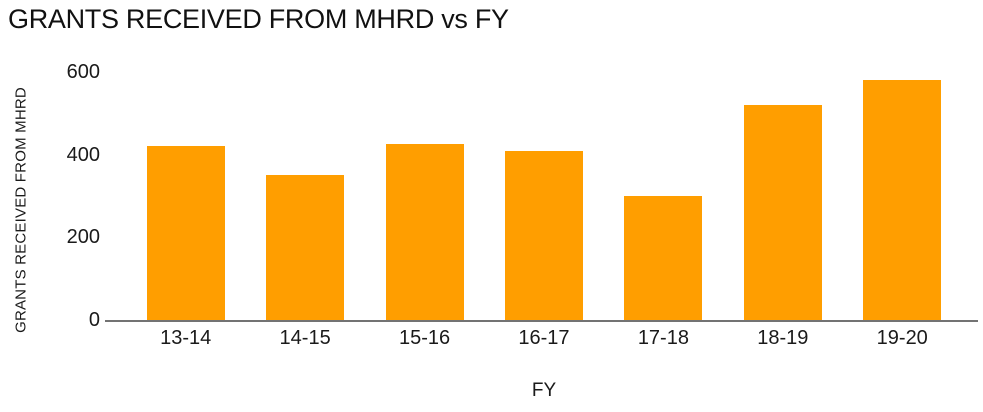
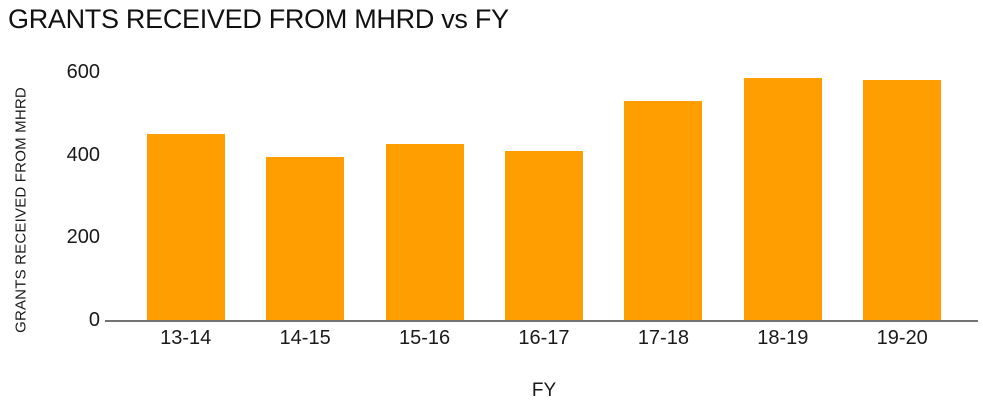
13-14: 420 -> 450
14-15: 350 -> 400
17-18: 300 -> 530
18-19: 520 -> 580
